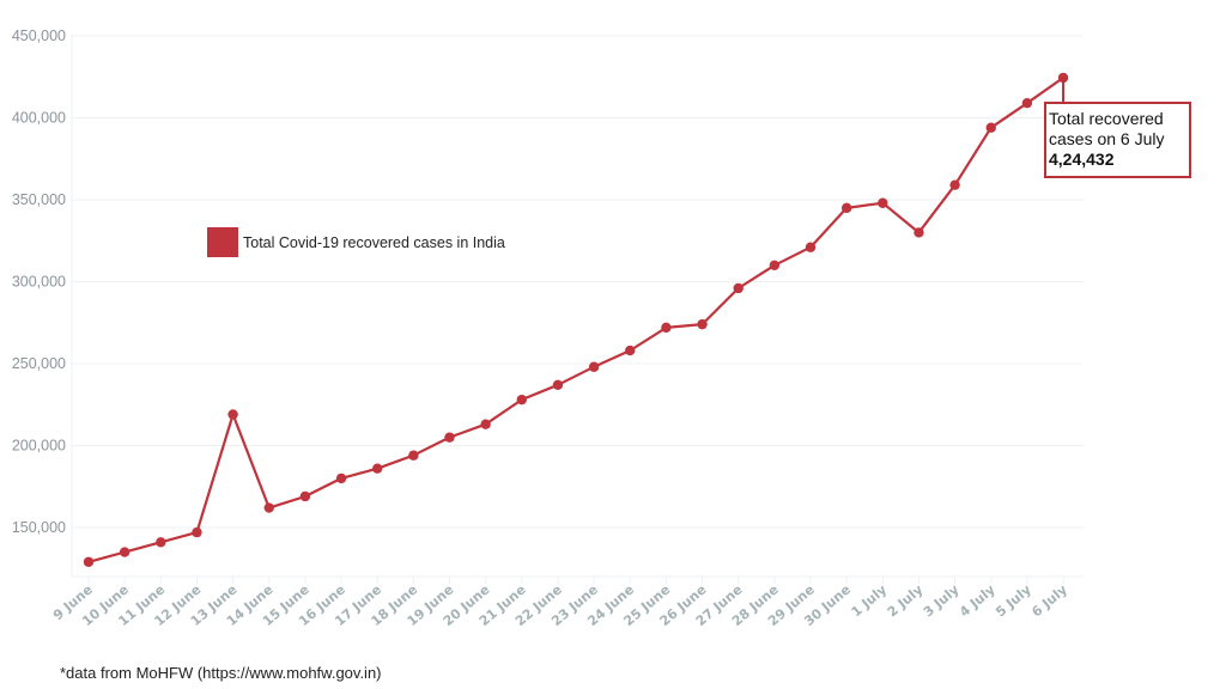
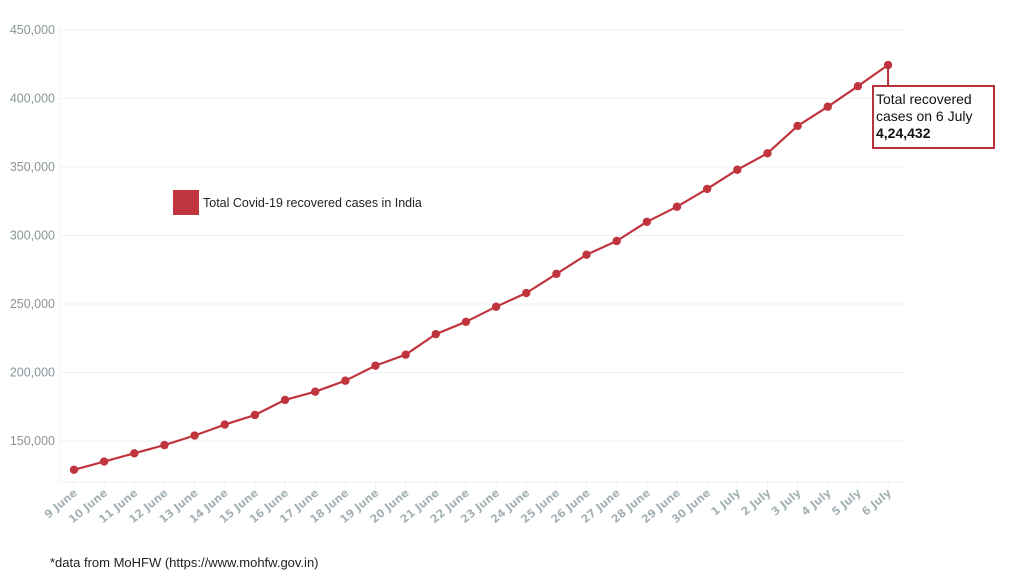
13 June: 219000 -> 154000
26 June: 274000 -> 286000
30 June: 345000 -> 334000
2 July: 330000 -> 360000
3 July: 359000 -> 380000
